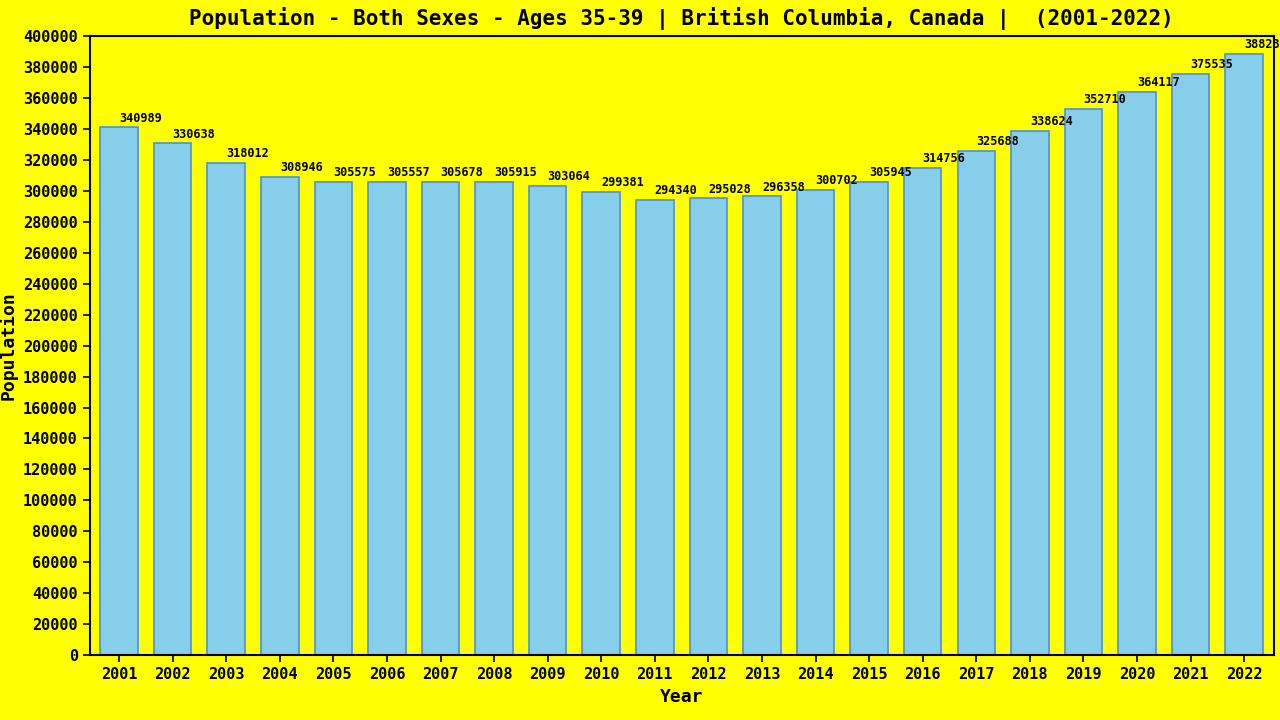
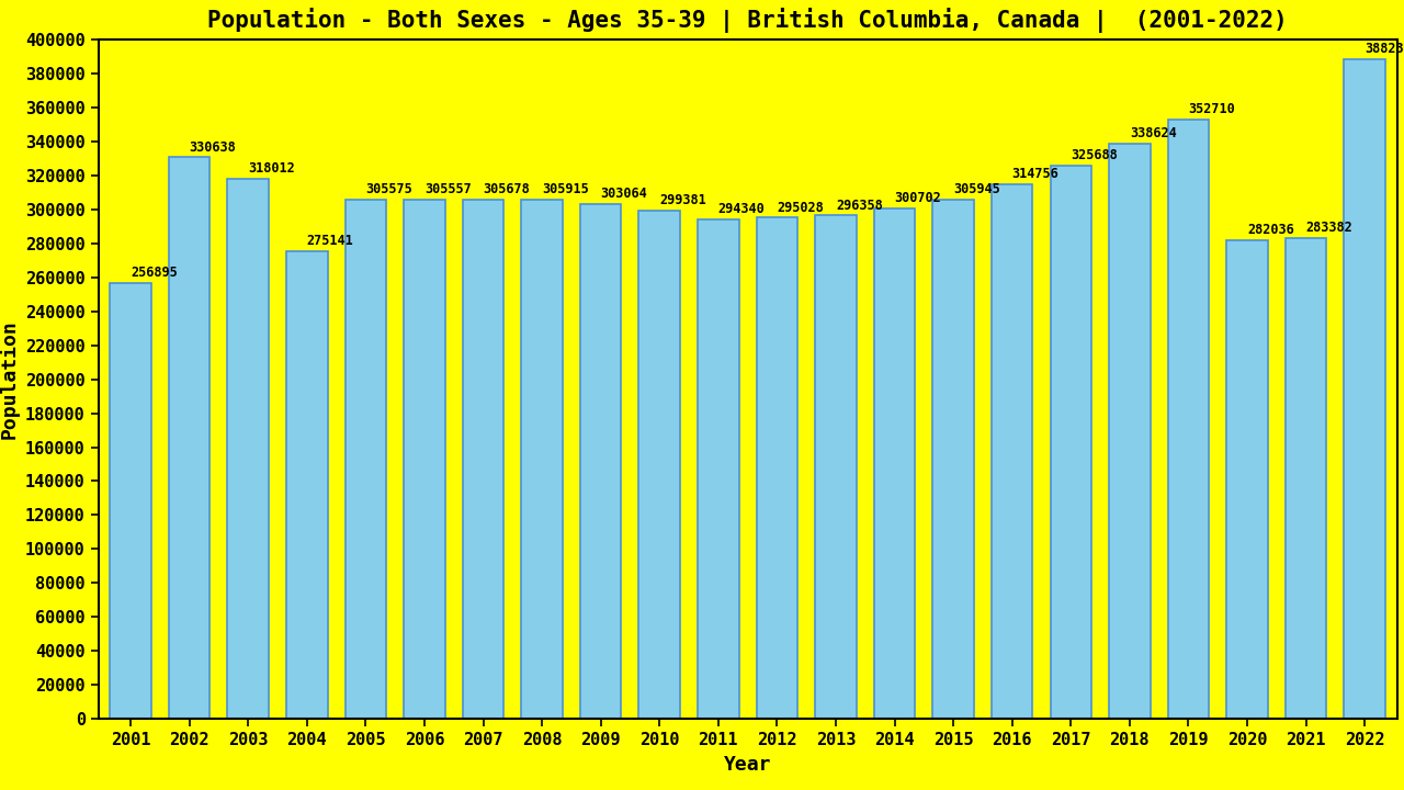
2001: 340989 -> 256895
2004: 308946 -> 275141
2020: 364117 -> 282036
2021: 375535 -> 283382
